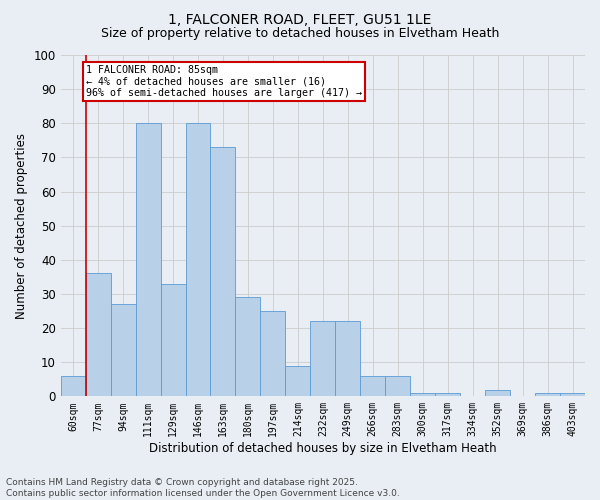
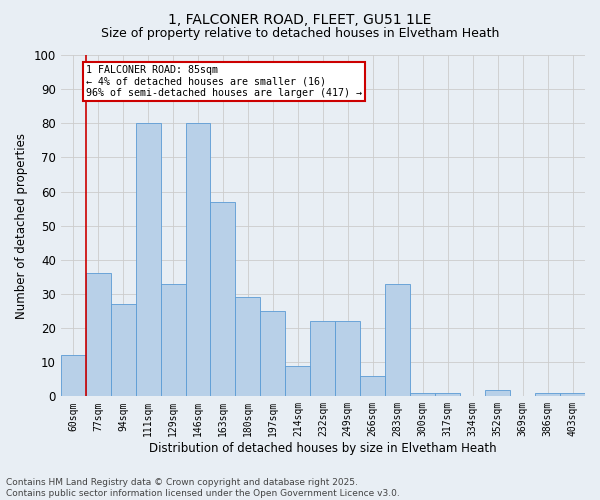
60sqm: 6 -> 12
163sqm: 73 -> 57
283sqm: 6 -> 33
